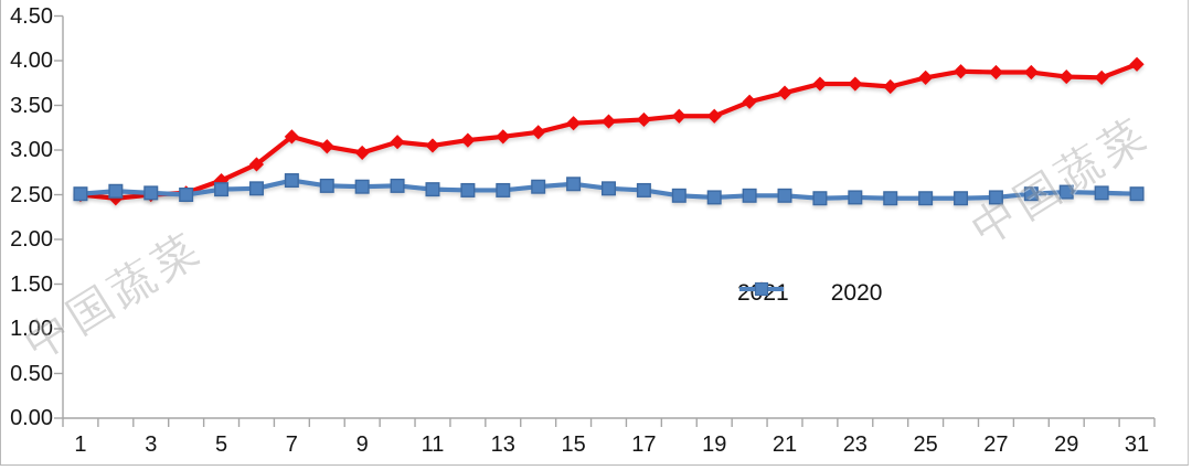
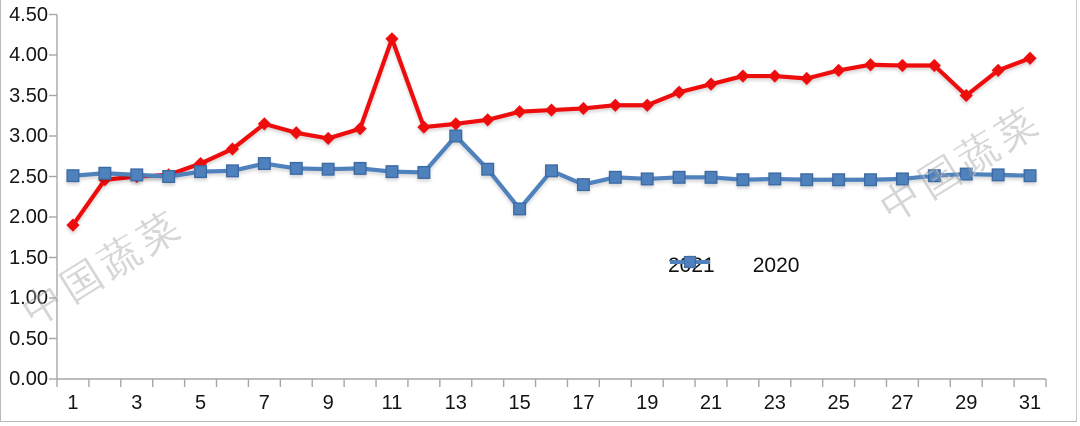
2021/1: 2.5 -> 1.9
2021/11: 3.0 -> 4.2
2020/13: 2.5 -> 3.0
2020/15: 2.6 -> 2.1
2020/17: 2.5 -> 2.4
2021/29: 3.8 -> 3.5
